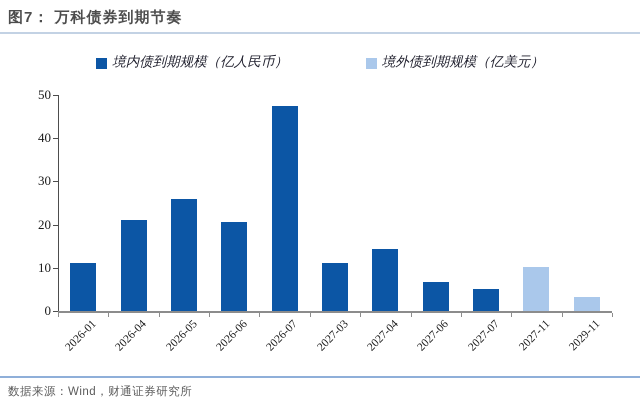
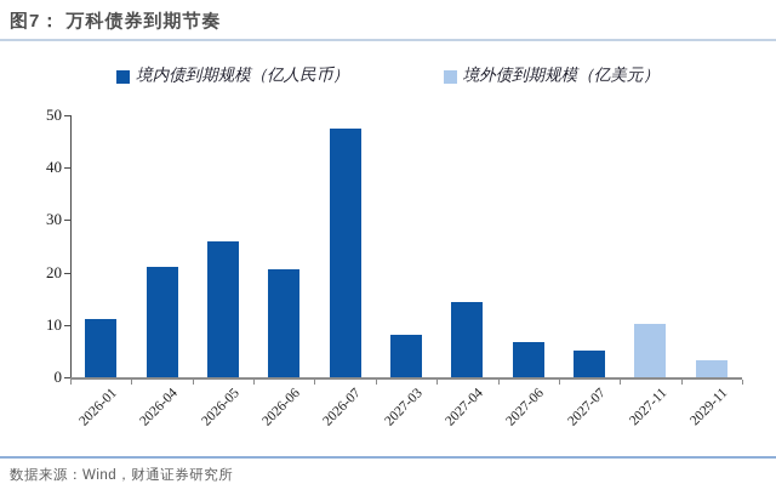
境内债到期规模（亿人民币）/2027-03: 11 -> 8
